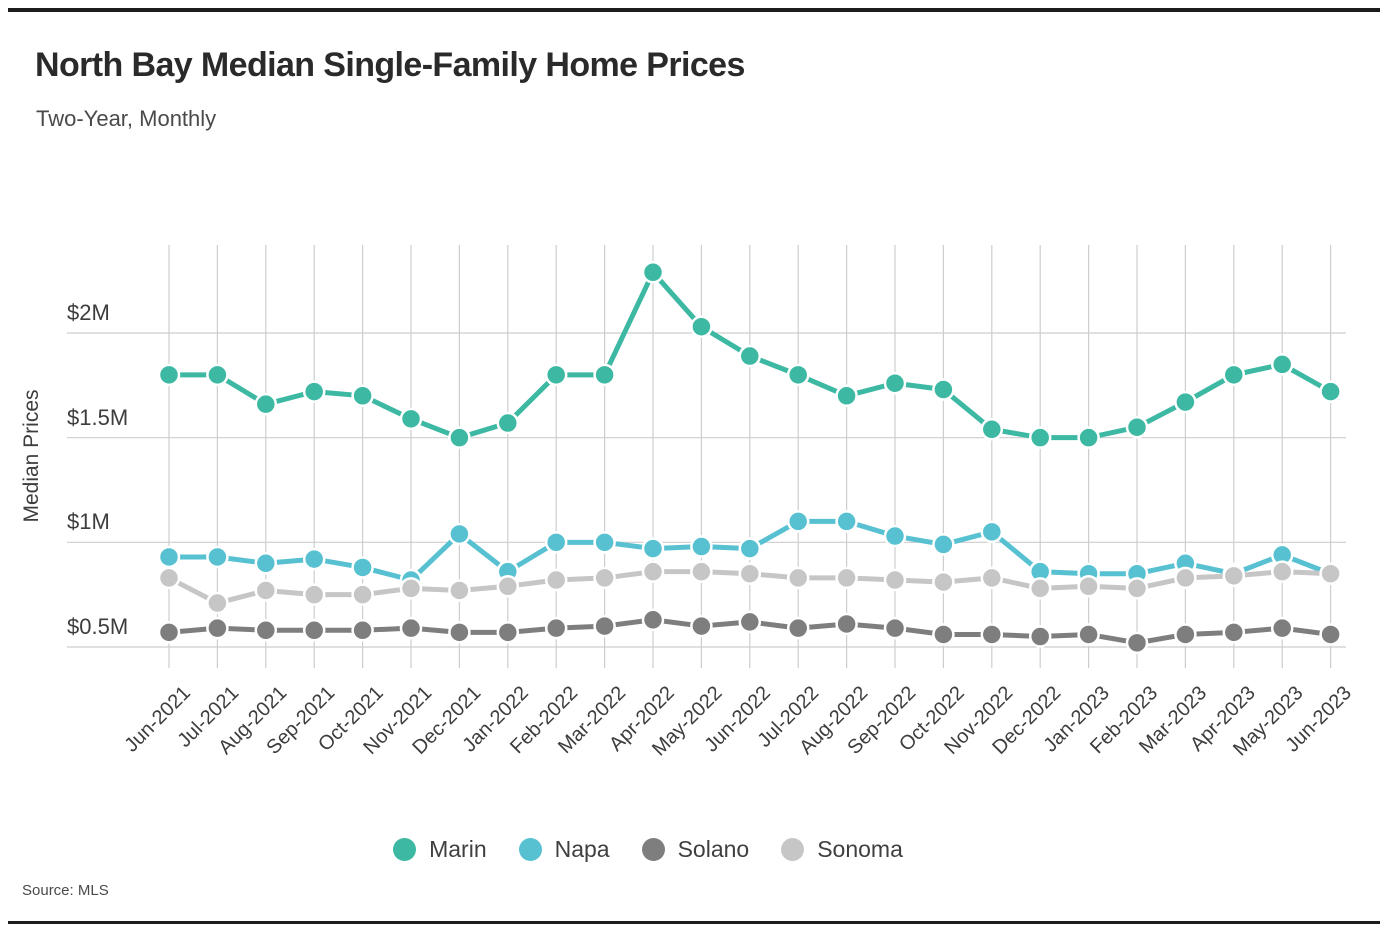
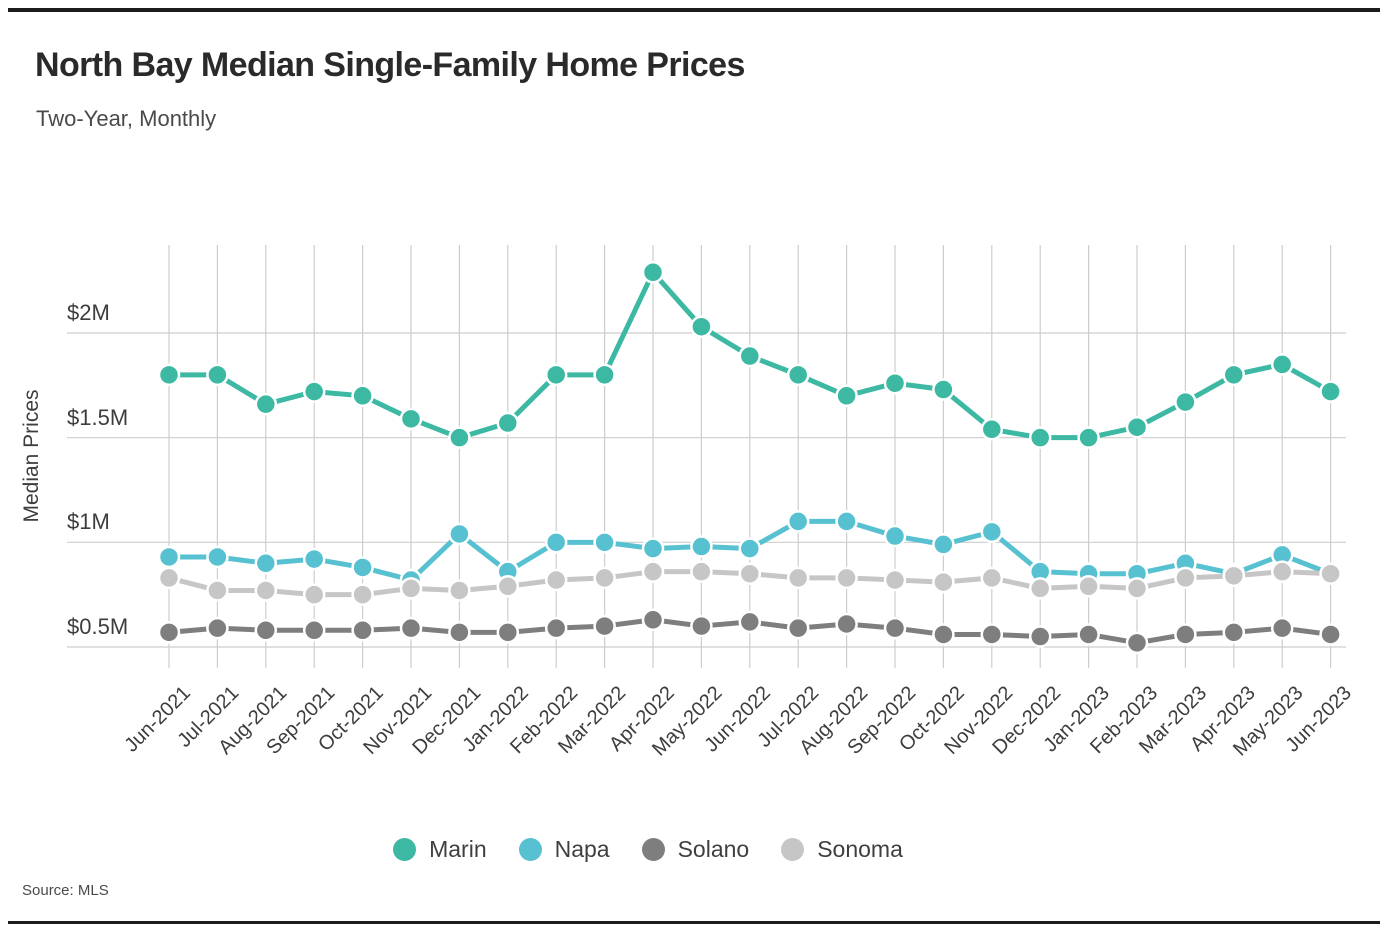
Sonoma/Jul-2021: $0.71M -> $0.77M
